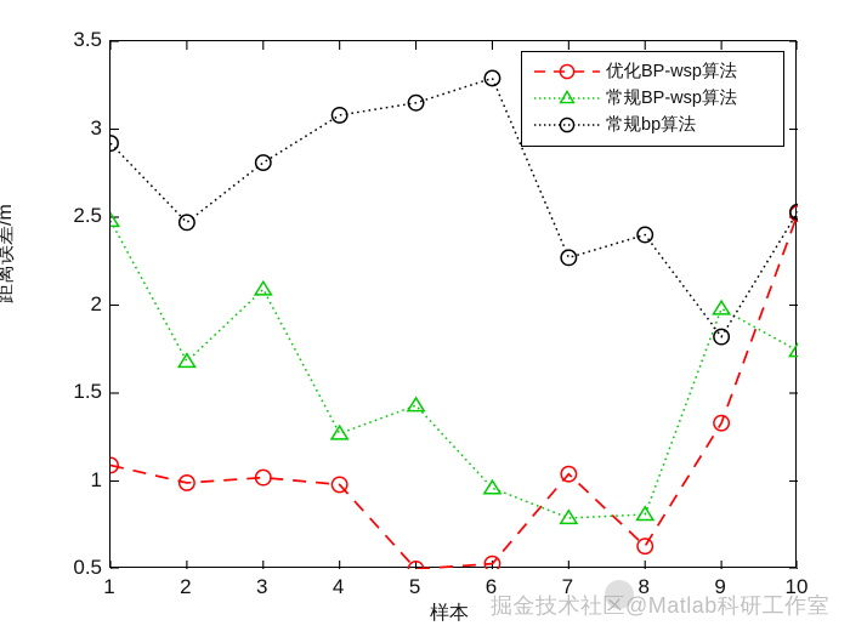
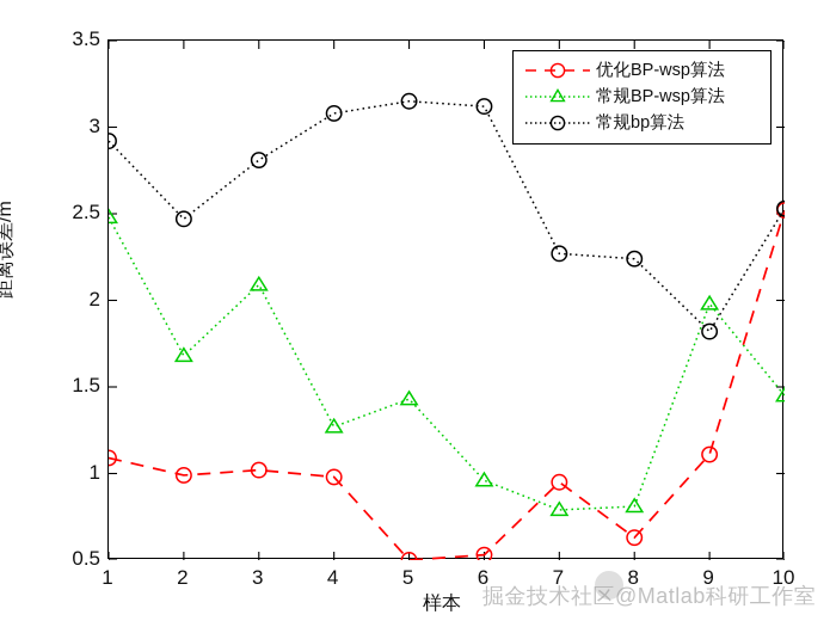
常规bp算法/6: 3.29 -> 3.12
优化BP-wsp算法/7: 1.04 -> 0.95
常规bp算法/8: 2.40 -> 2.24
优化BP-wsp算法/9: 1.33 -> 1.11
常规BP-wsp算法/10: 1.74 -> 1.45
